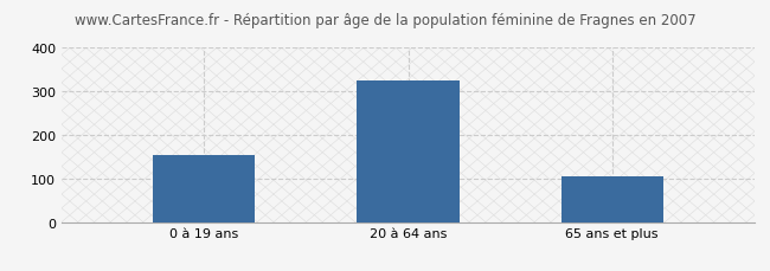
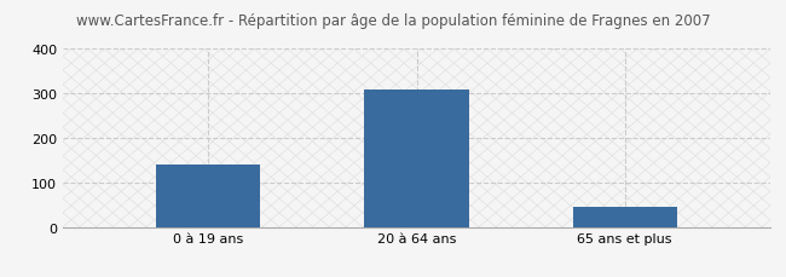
0 à 19 ans: 155 -> 140
20 à 64 ans: 325 -> 308
65 ans et plus: 105 -> 46
